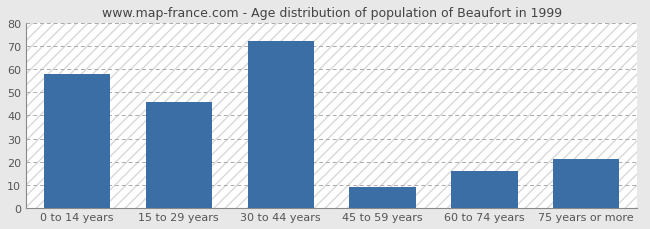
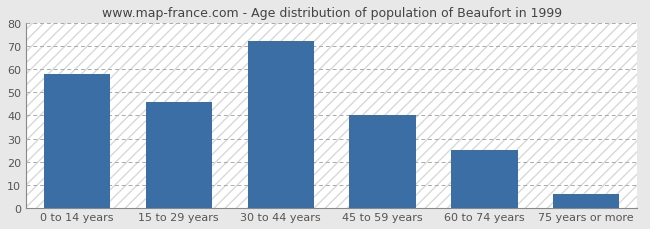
45 to 59 years: 9 -> 40
60 to 74 years: 16 -> 25
75 years or more: 21 -> 6
